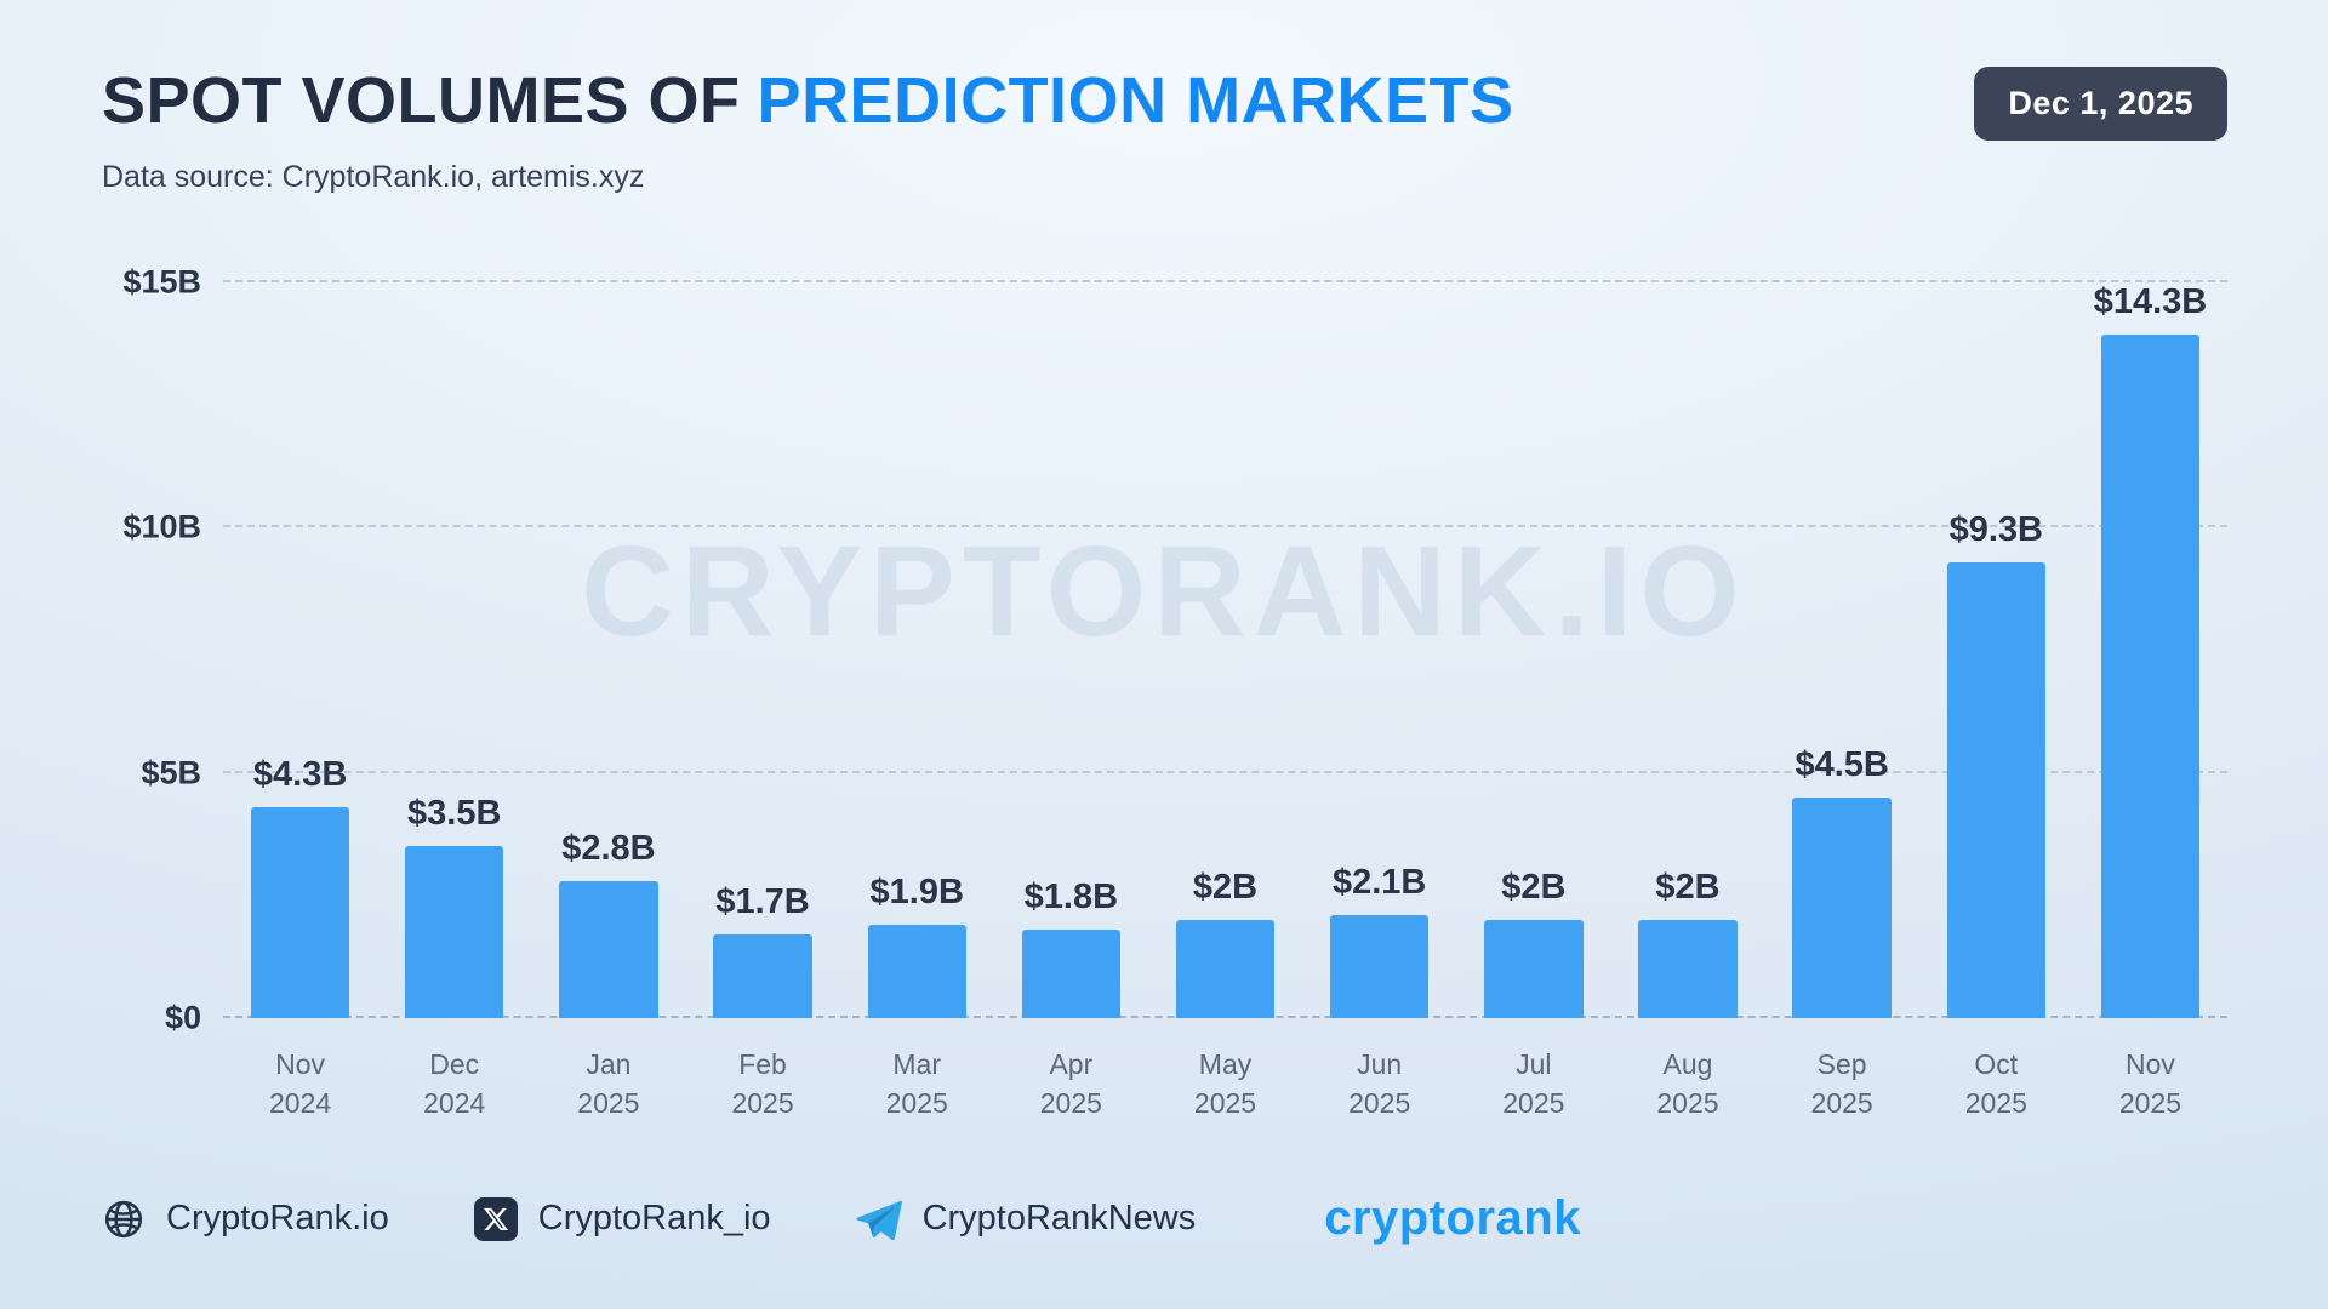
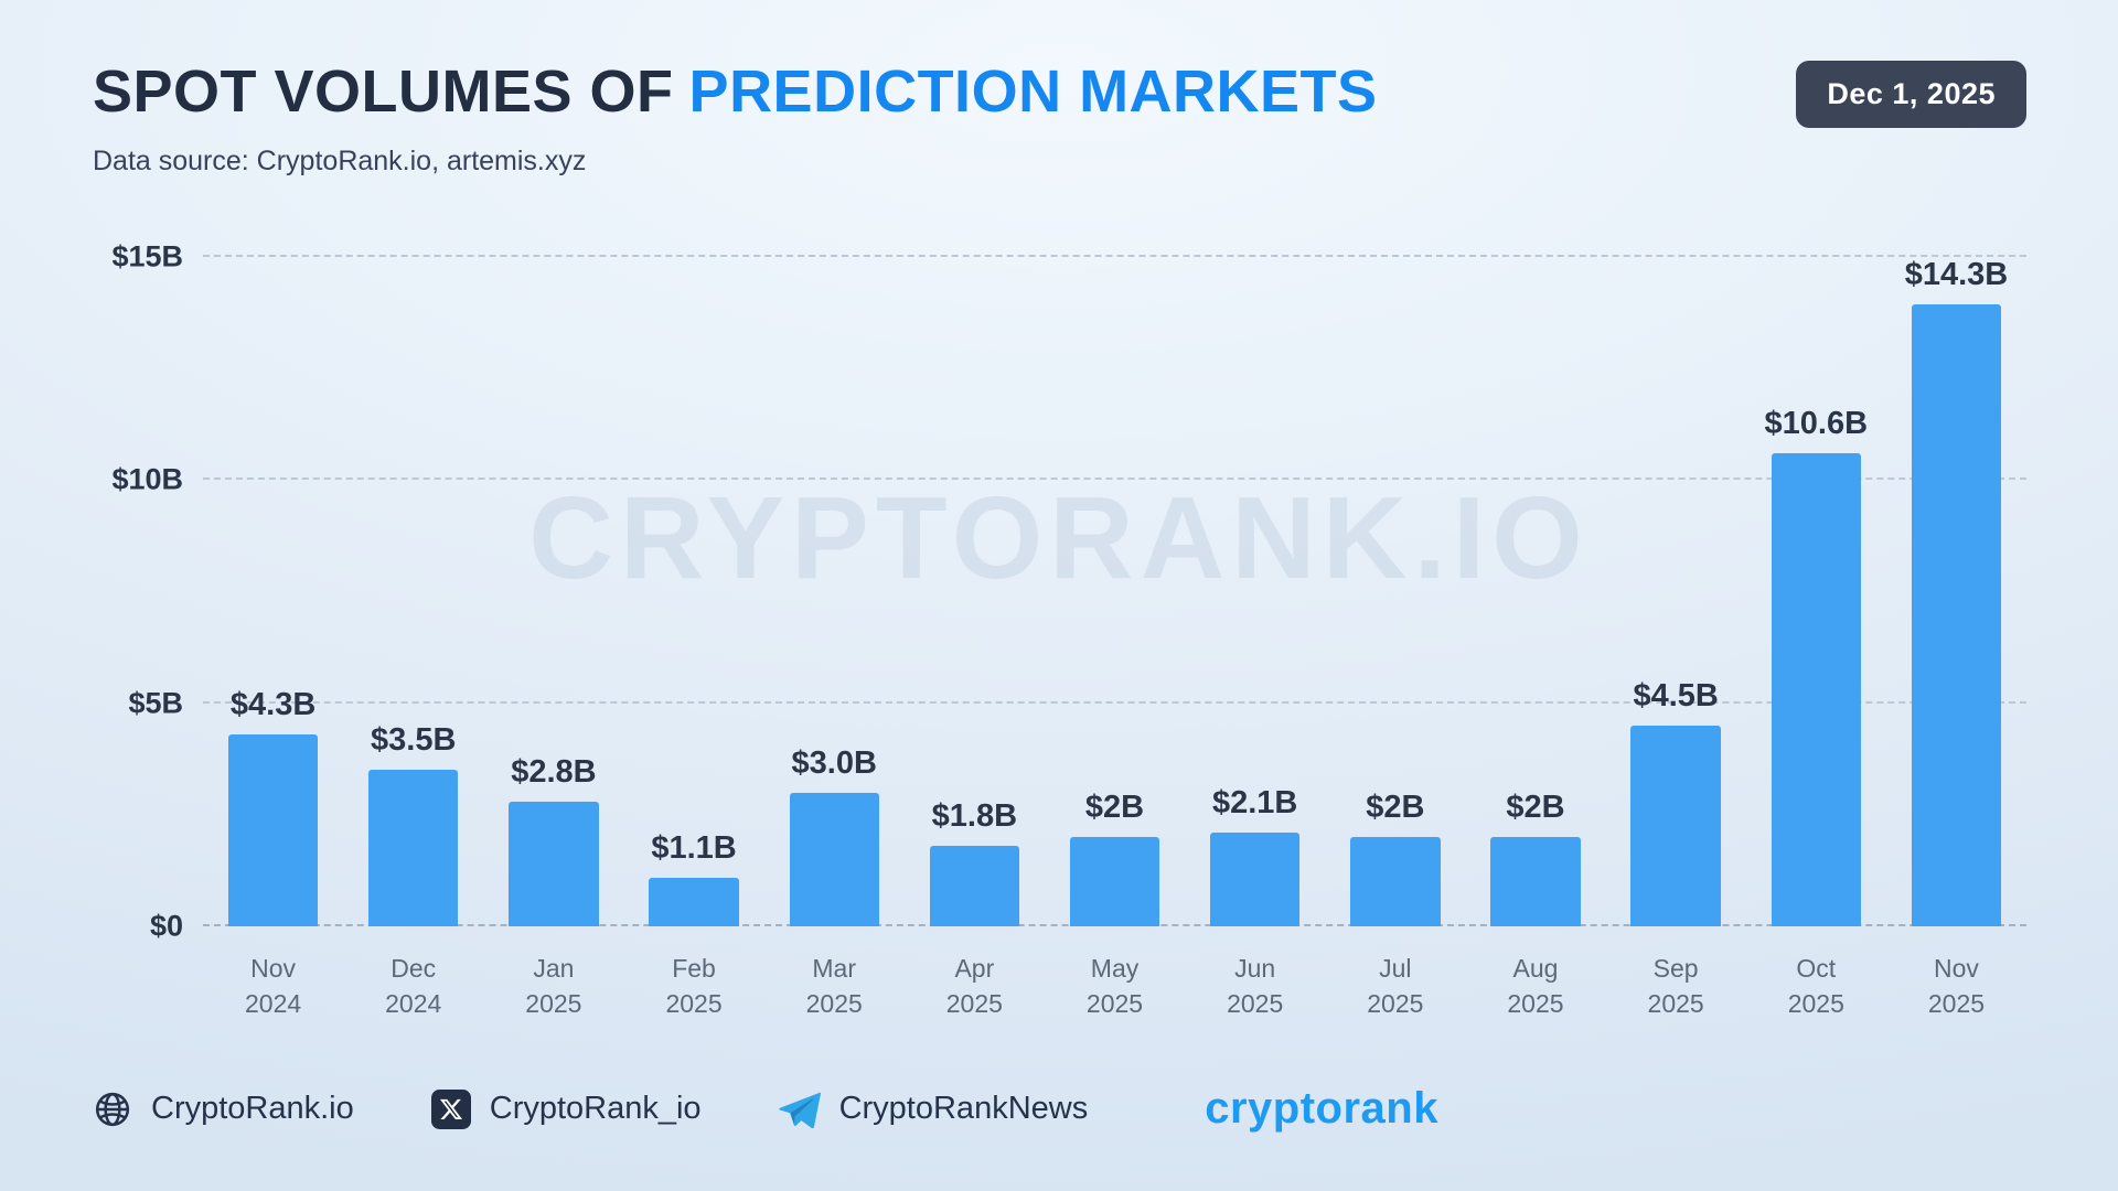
Feb 2025: $1.7B -> $1.1B
Mar 2025: $1.9B -> $3.0B
Oct 2025: $9.3B -> $10.6B
